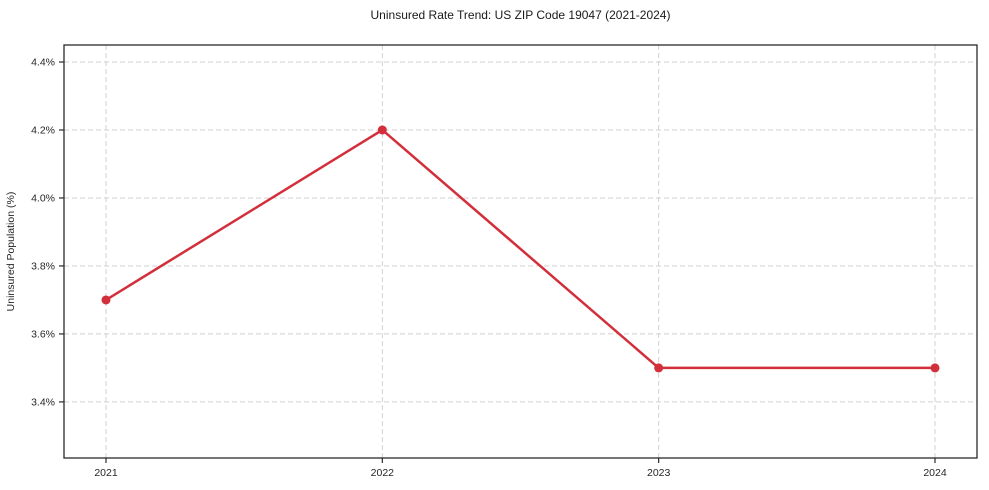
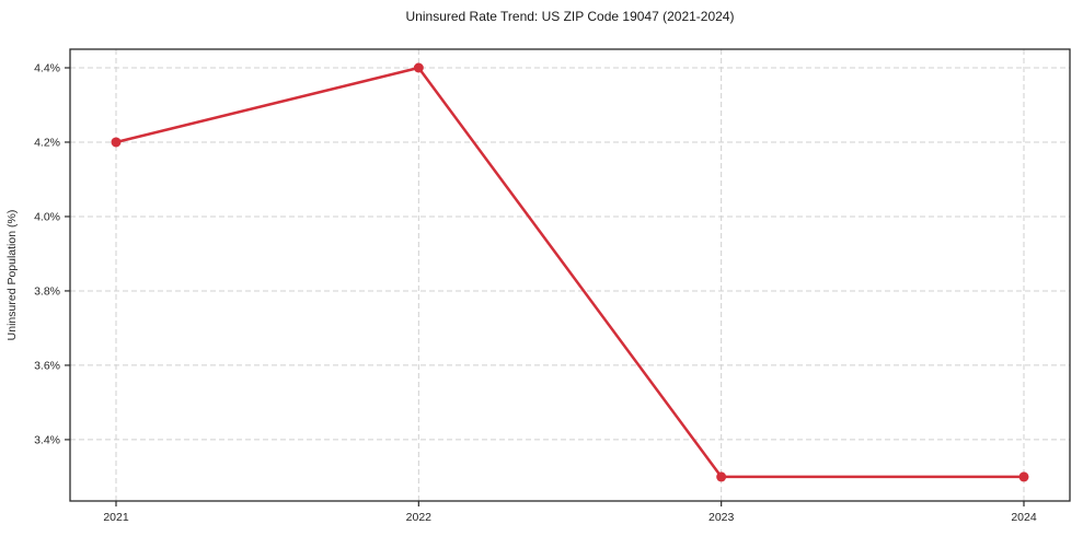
2021: 3.7% -> 4.2%
2022: 4.2% -> 4.4%
2023: 3.5% -> 3.3%
2024: 3.5% -> 3.3%
